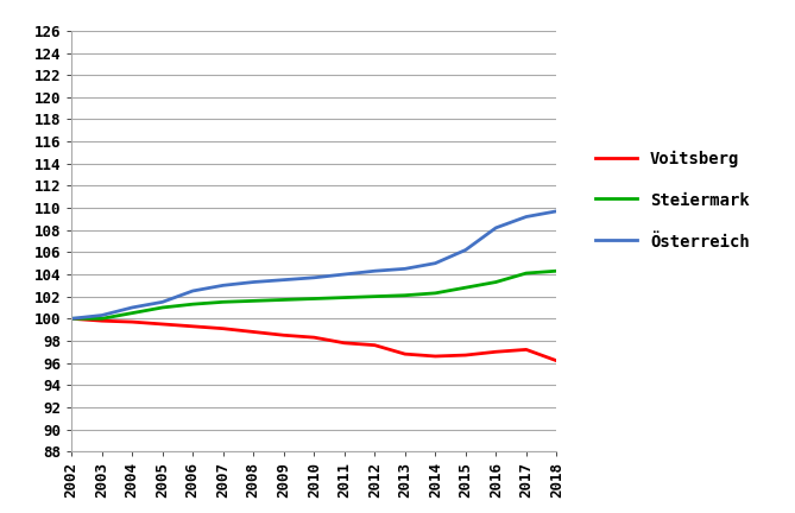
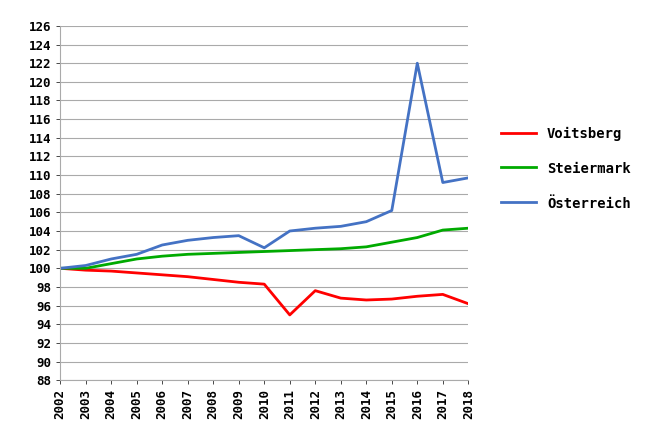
Österreich/2010: 103.7 -> 102.2
Voitsberg/2011: 97.8 -> 95.0
Österreich/2016: 108.2 -> 122.0
